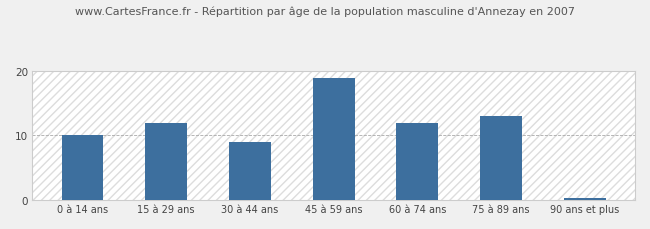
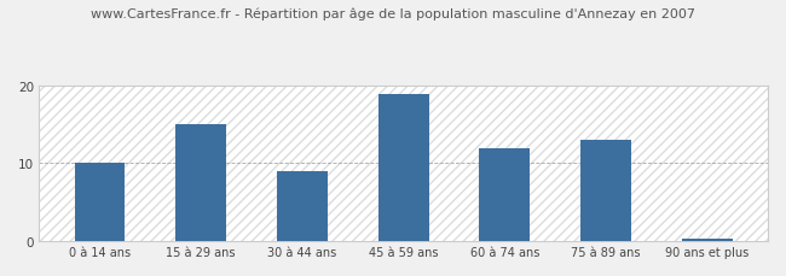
15 à 29 ans: 12.0 -> 15.0
